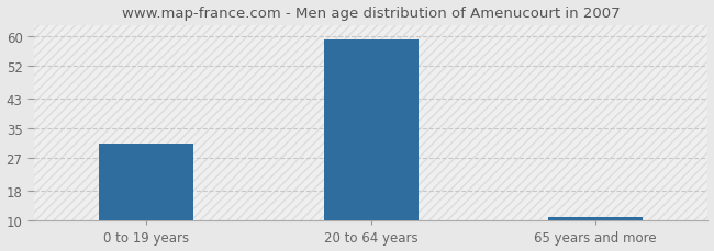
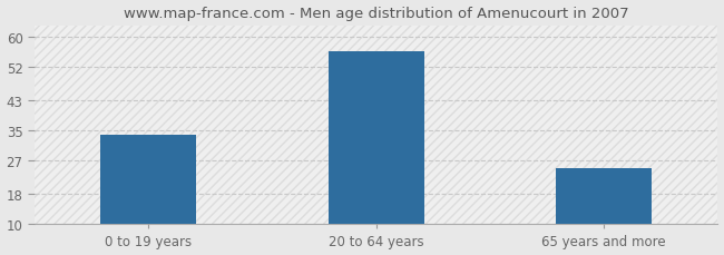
0 to 19 years: 31 -> 34
20 to 64 years: 59 -> 56
65 years and more: 11 -> 25
